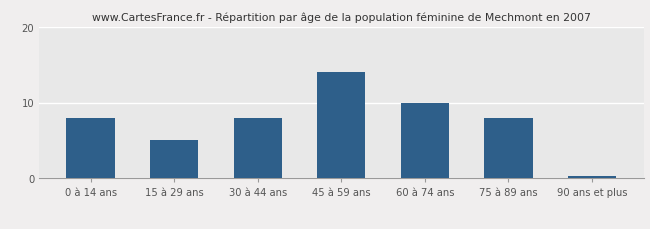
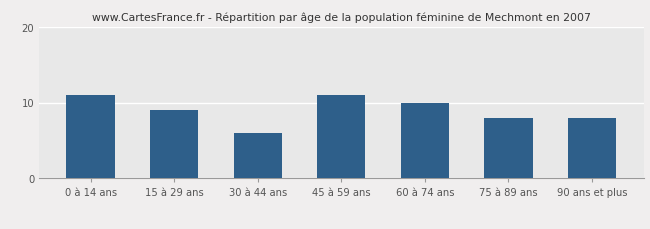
0 à 14 ans: 8.0 -> 11.0
15 à 29 ans: 5.0 -> 9.0
30 à 44 ans: 8.0 -> 6.0
45 à 59 ans: 14.0 -> 11.0
90 ans et plus: 0.3 -> 8.0
